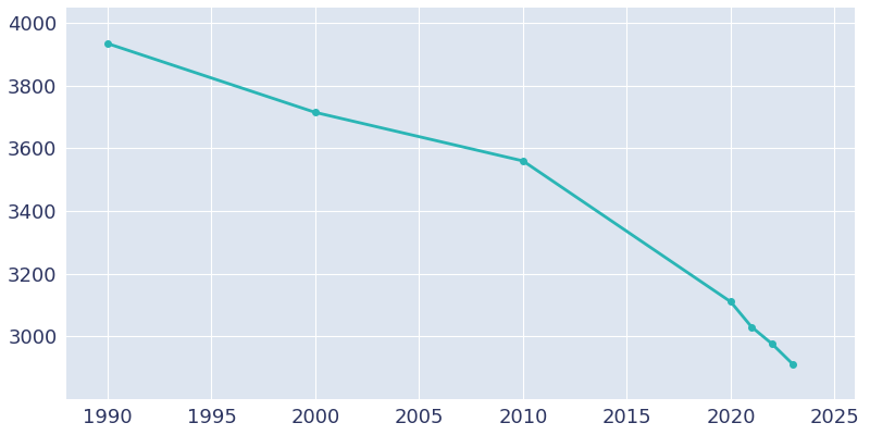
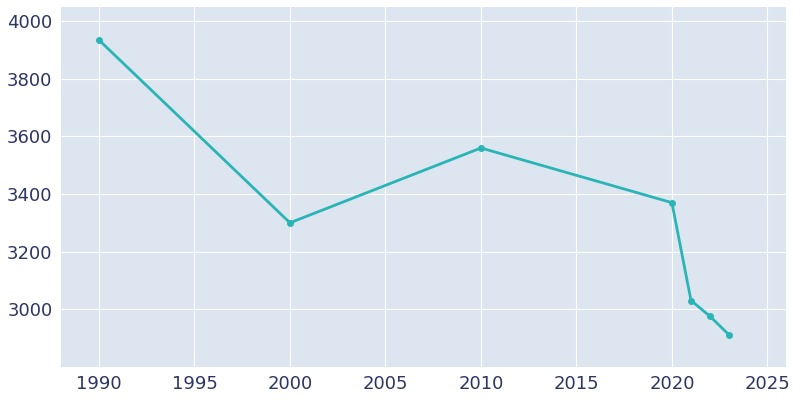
2000: 3715 -> 3300
2020: 3110 -> 3370
